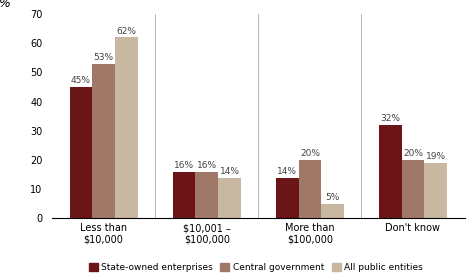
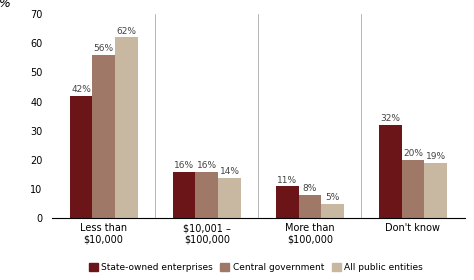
State-owned enterprises/Less than $10,000: 45% -> 42%
Central government/Less than $10,000: 53% -> 56%
State-owned enterprises/More than $100,000: 14% -> 11%
Central government/More than $100,000: 20% -> 8%
